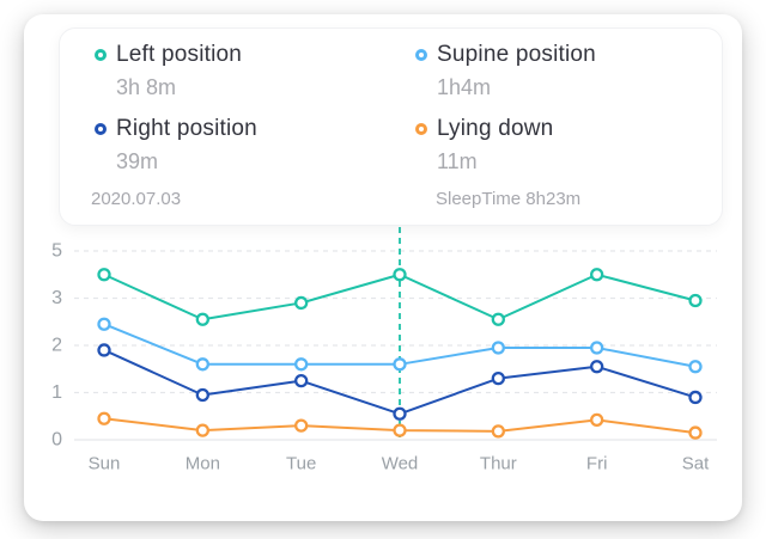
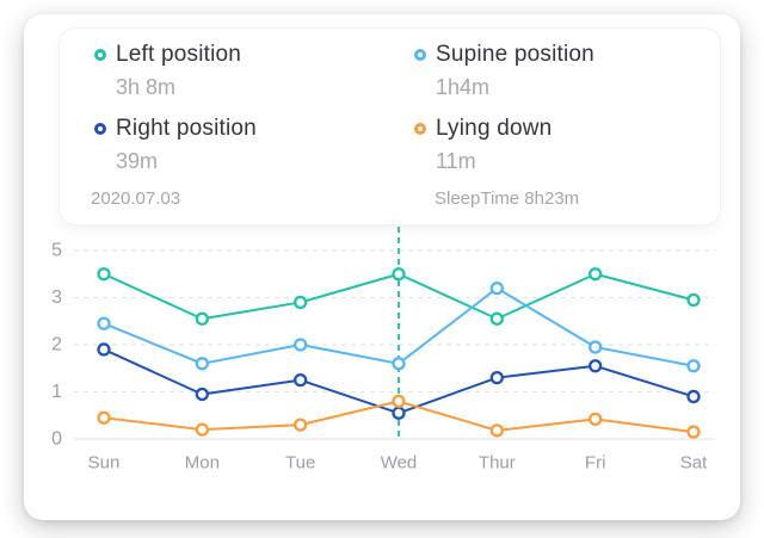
Supine position/Tue: 1.6 -> 2.0
Lying down/Wed: 0.2 -> 0.8
Supine position/Thur: 1.9 -> 3.4
